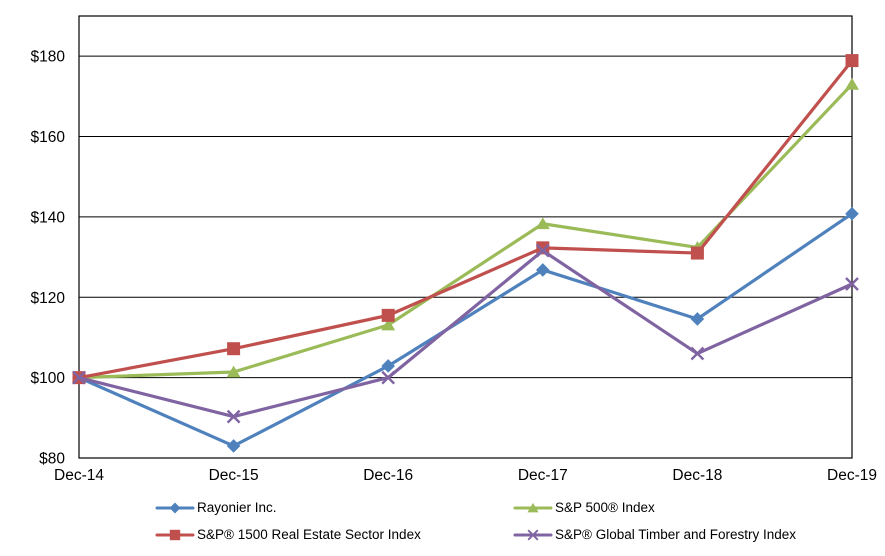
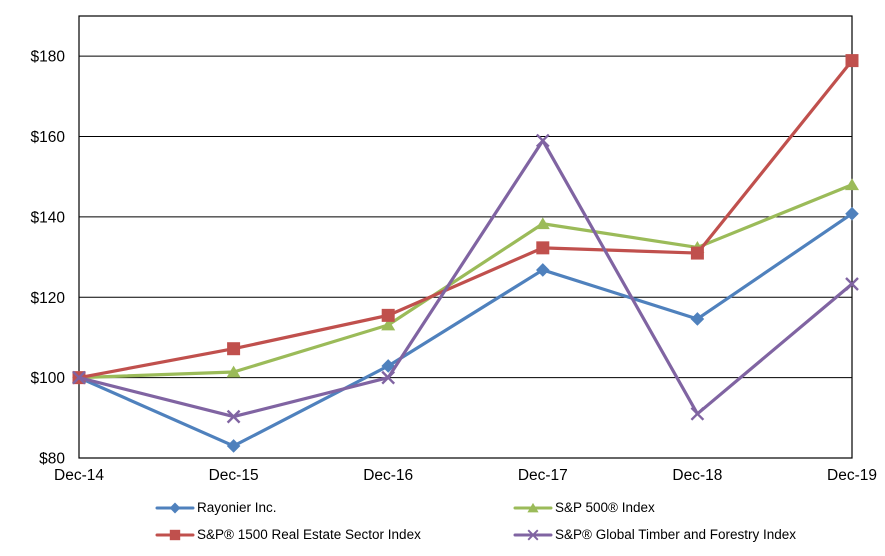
S&P® Global Timber and Forestry Index/Dec-17: $132 -> $159
S&P® Global Timber and Forestry Index/Dec-18: $106 -> $91
S&P 500® Index/Dec-19: $173 -> $148
